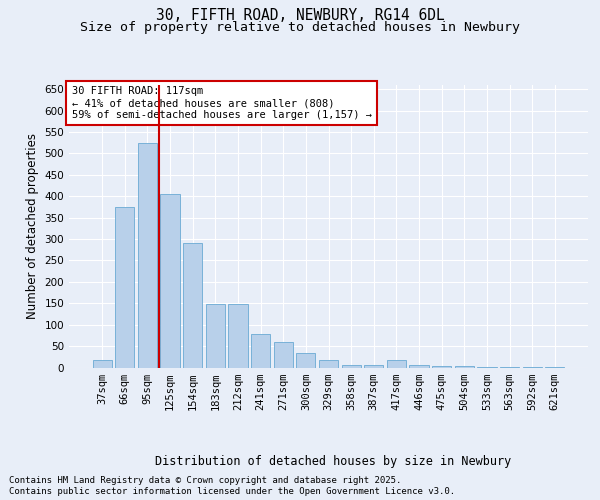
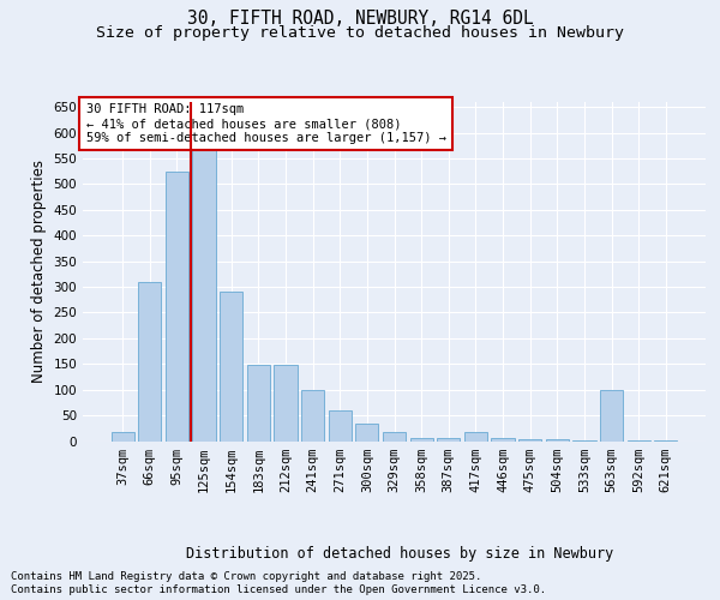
66sqm: 375 -> 310
125sqm: 405 -> 570
241sqm: 78 -> 100
563sqm: 1 -> 100
